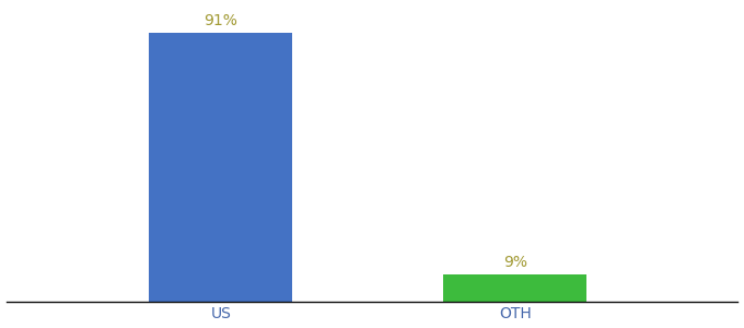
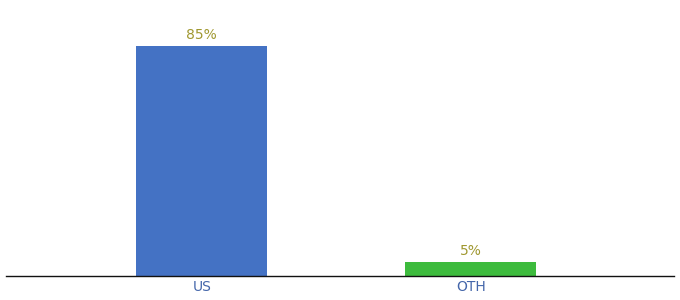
US: 91% -> 85%
OTH: 9% -> 5%
